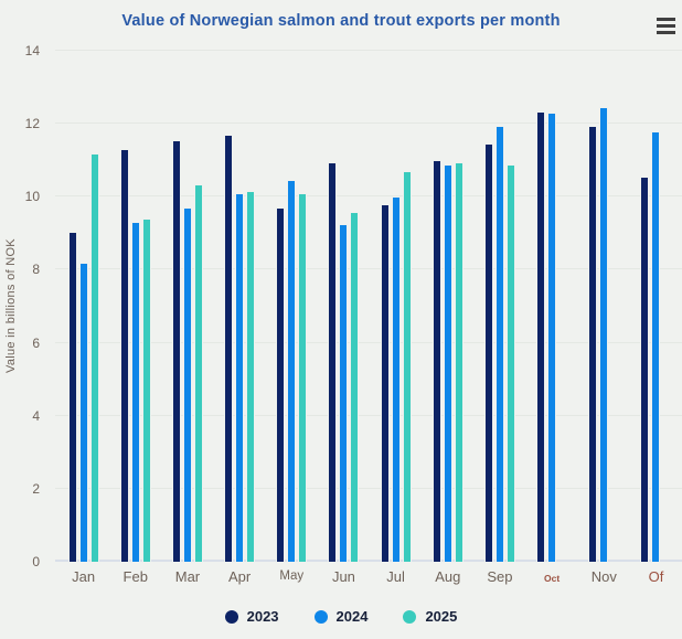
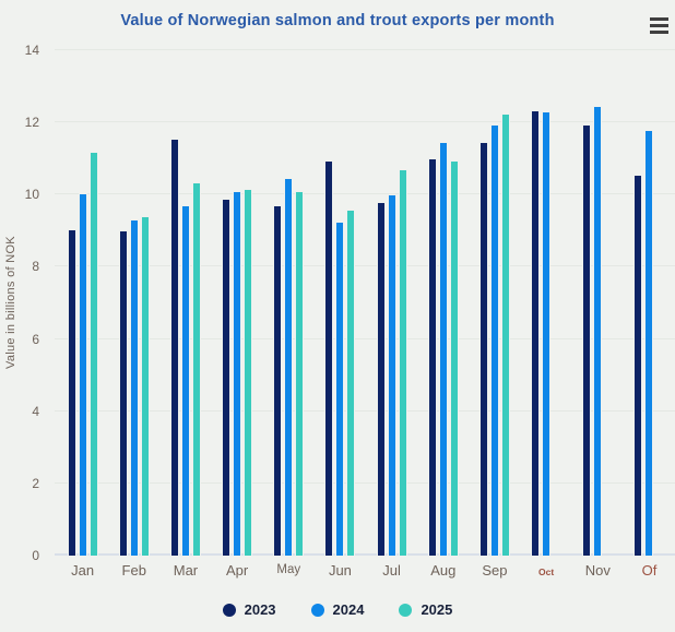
2024/Jan: 8.2 -> 10.1
2023/Feb: 11.3 -> 9.0
2023/Apr: 11.7 -> 9.9
2024/Aug: 10.9 -> 11.4
2025/Sep: 10.9 -> 12.2
